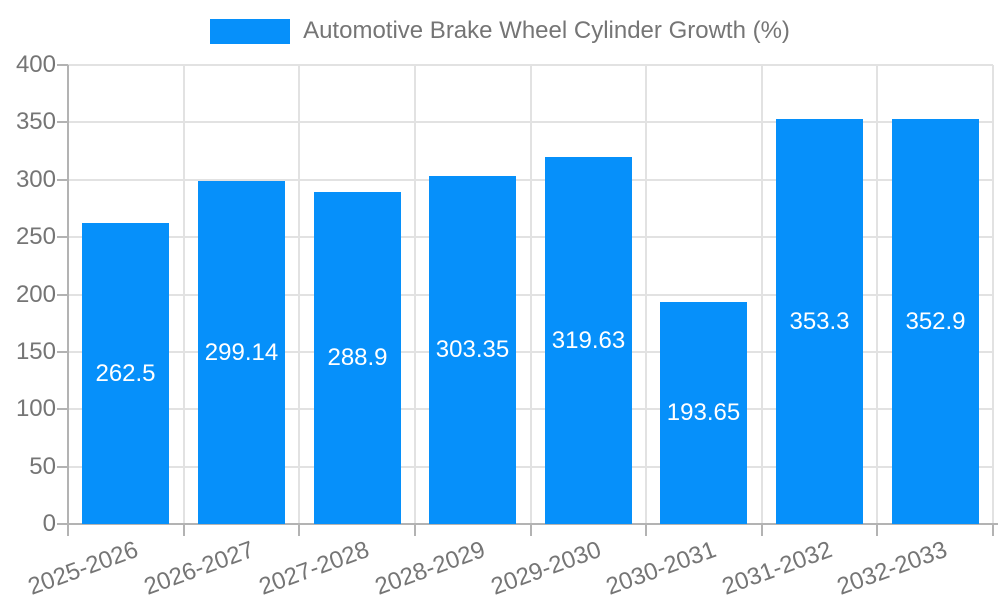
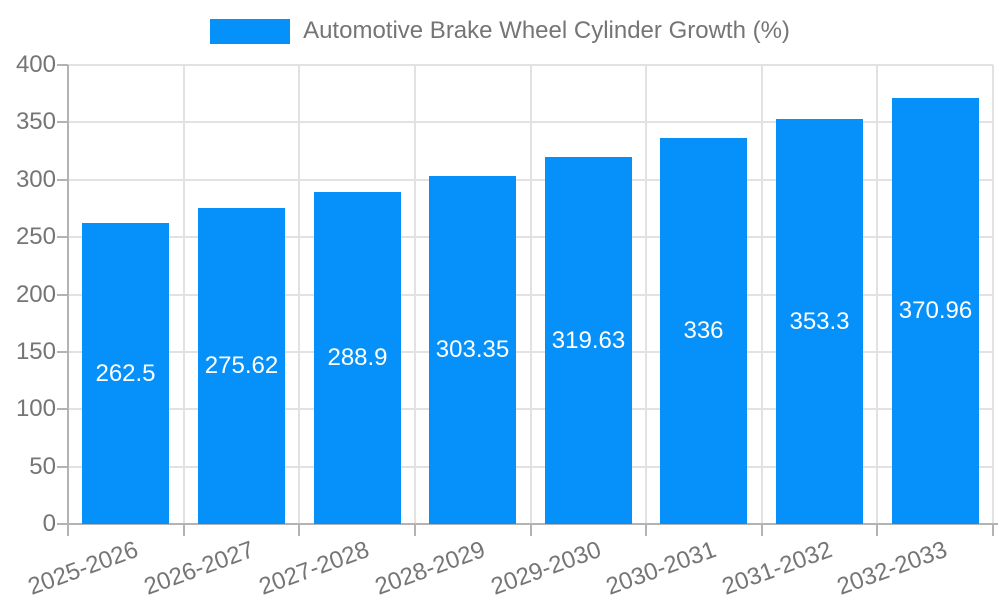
2026-2027: 299.14 -> 275.62
2030-2031: 193.65 -> 336
2032-2033: 352.9 -> 370.96
